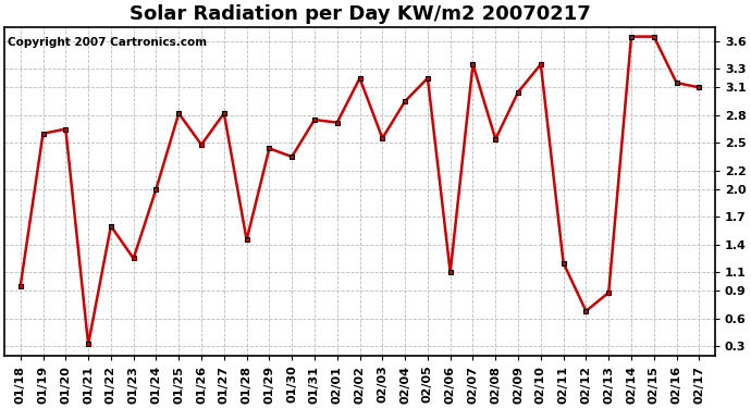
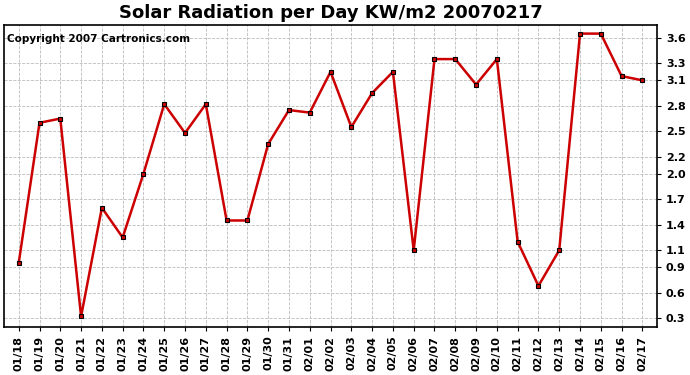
01/29: 2.44 -> 1.45
02/08: 2.54 -> 3.35
02/13: 0.88 -> 1.10
